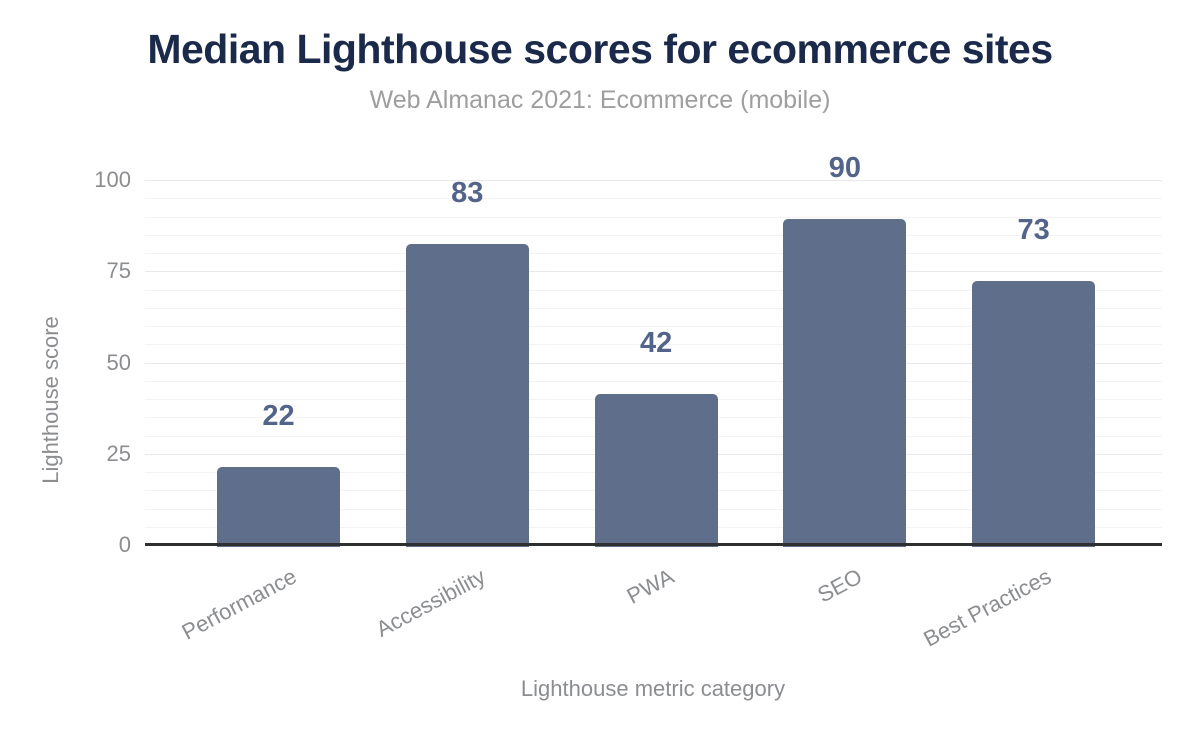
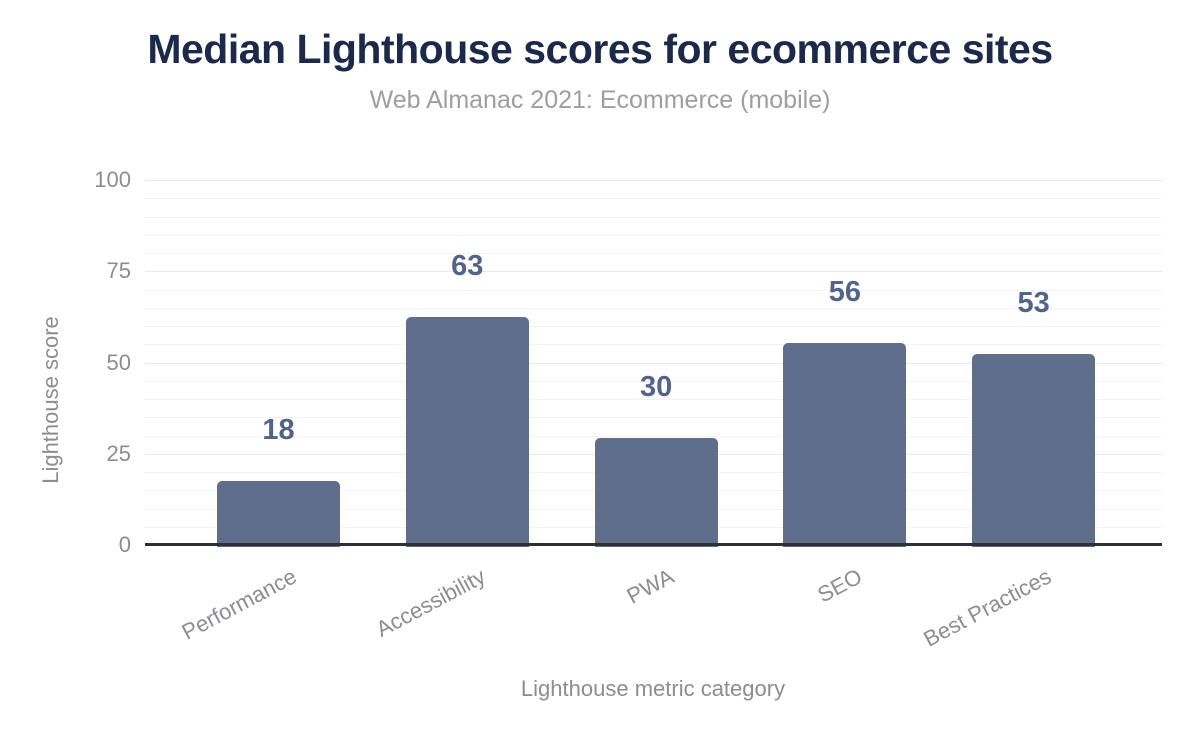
Performance: 22 -> 18
Accessibility: 83 -> 63
PWA: 42 -> 30
SEO: 90 -> 56
Best Practices: 73 -> 53
